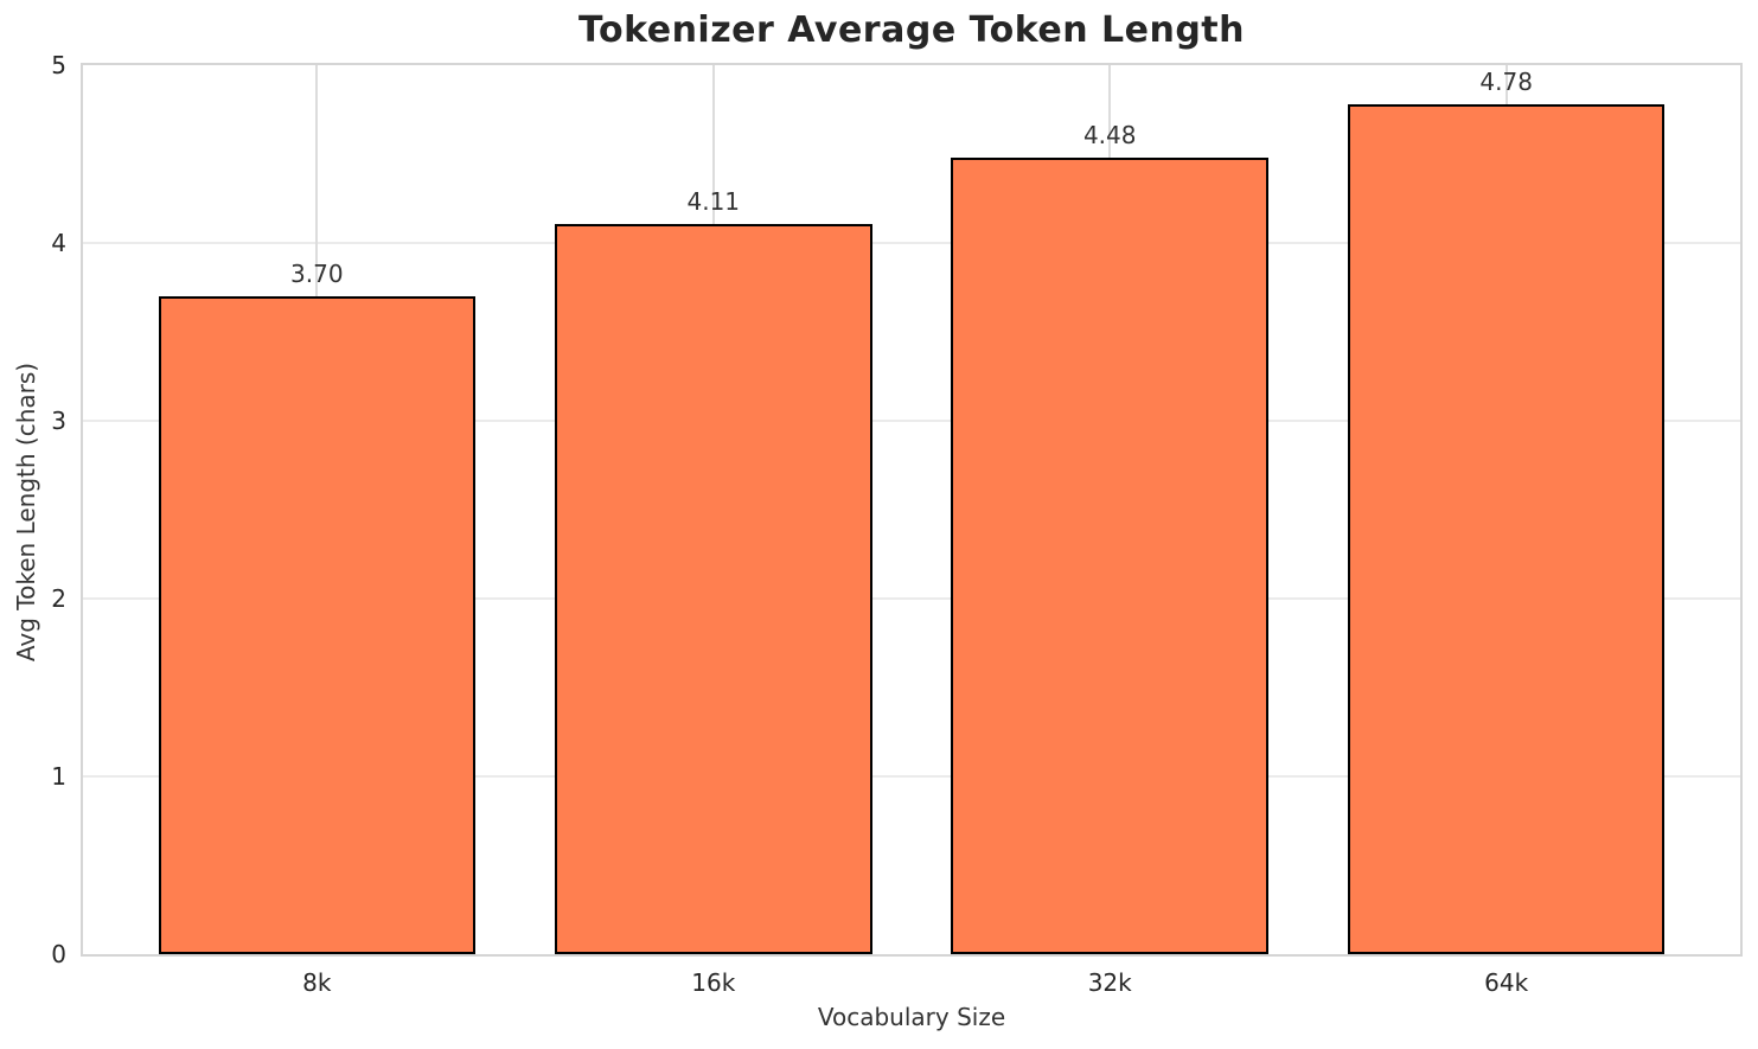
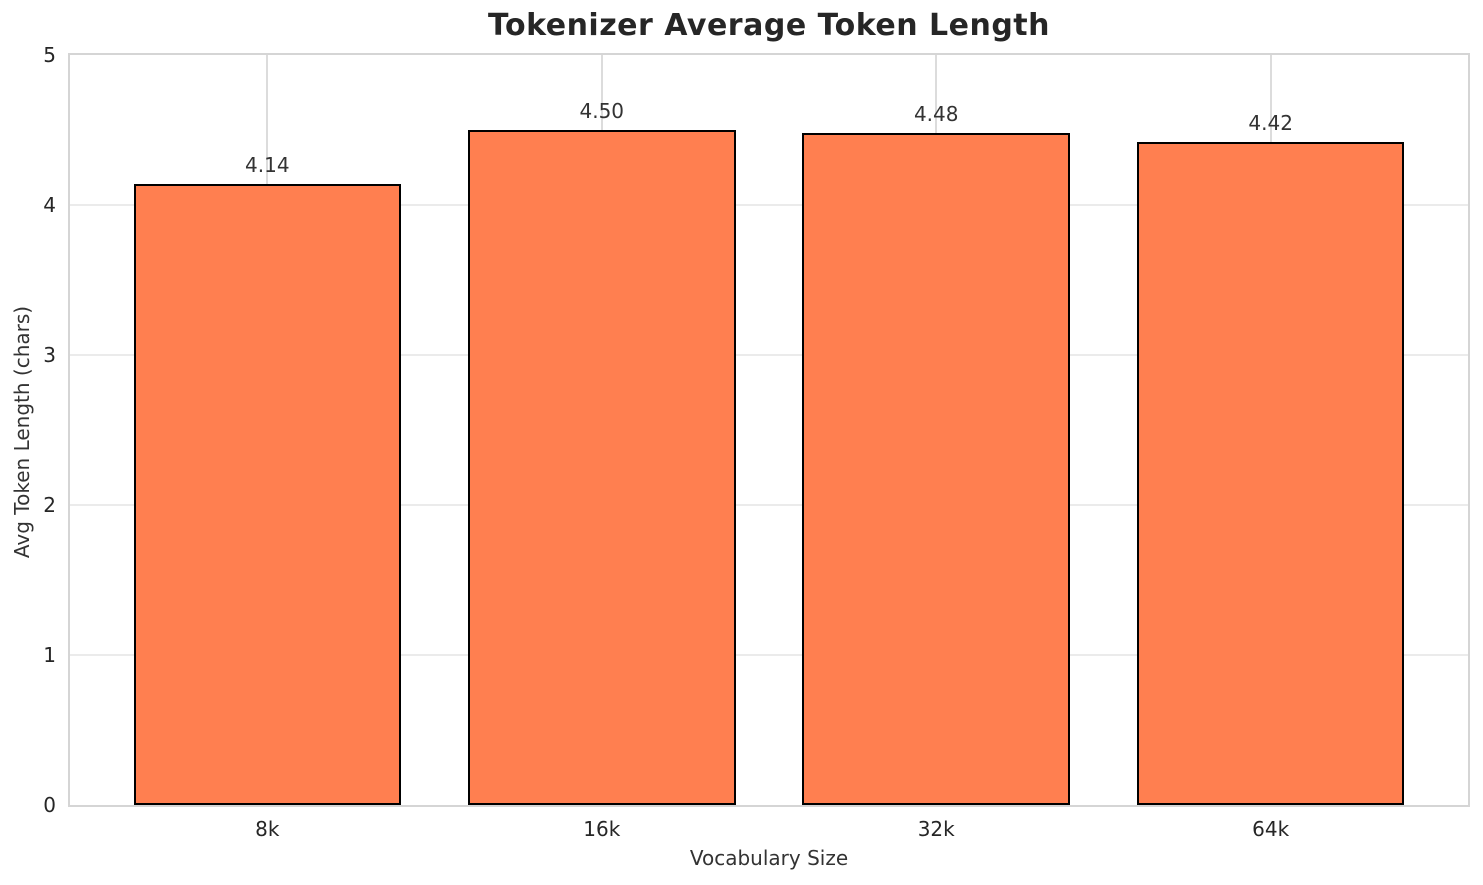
8k: 3.70 -> 4.14
16k: 4.11 -> 4.50
64k: 4.78 -> 4.42
